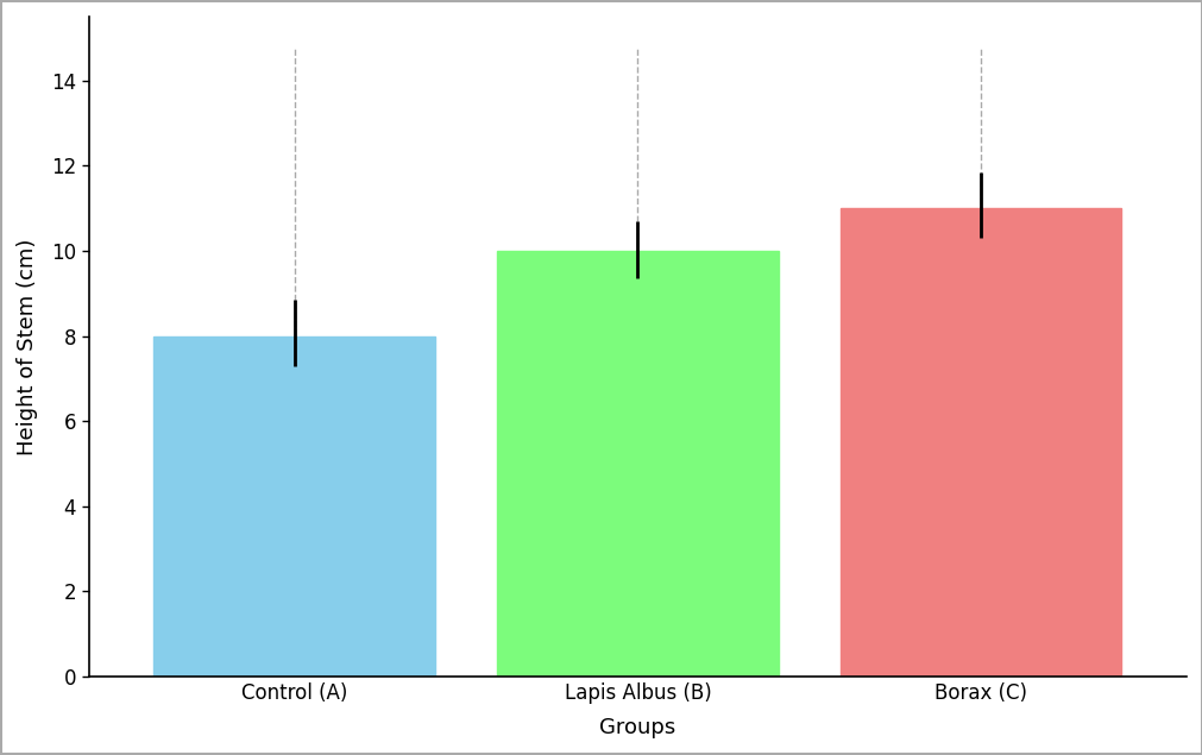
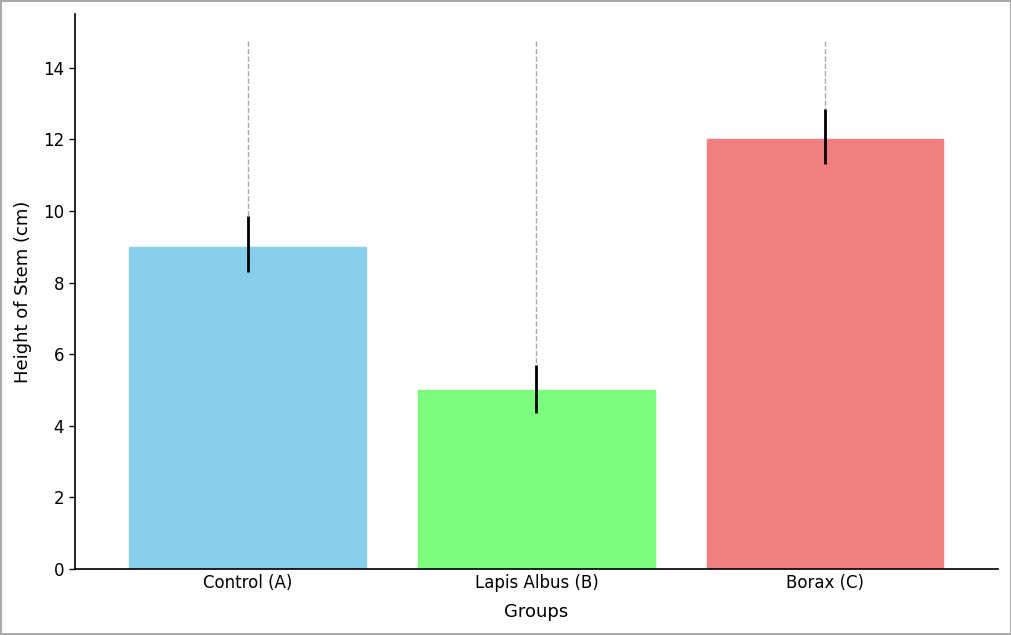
Control (A): 8 -> 9
Lapis Albus (B): 10 -> 5
Borax (C): 11 -> 12
